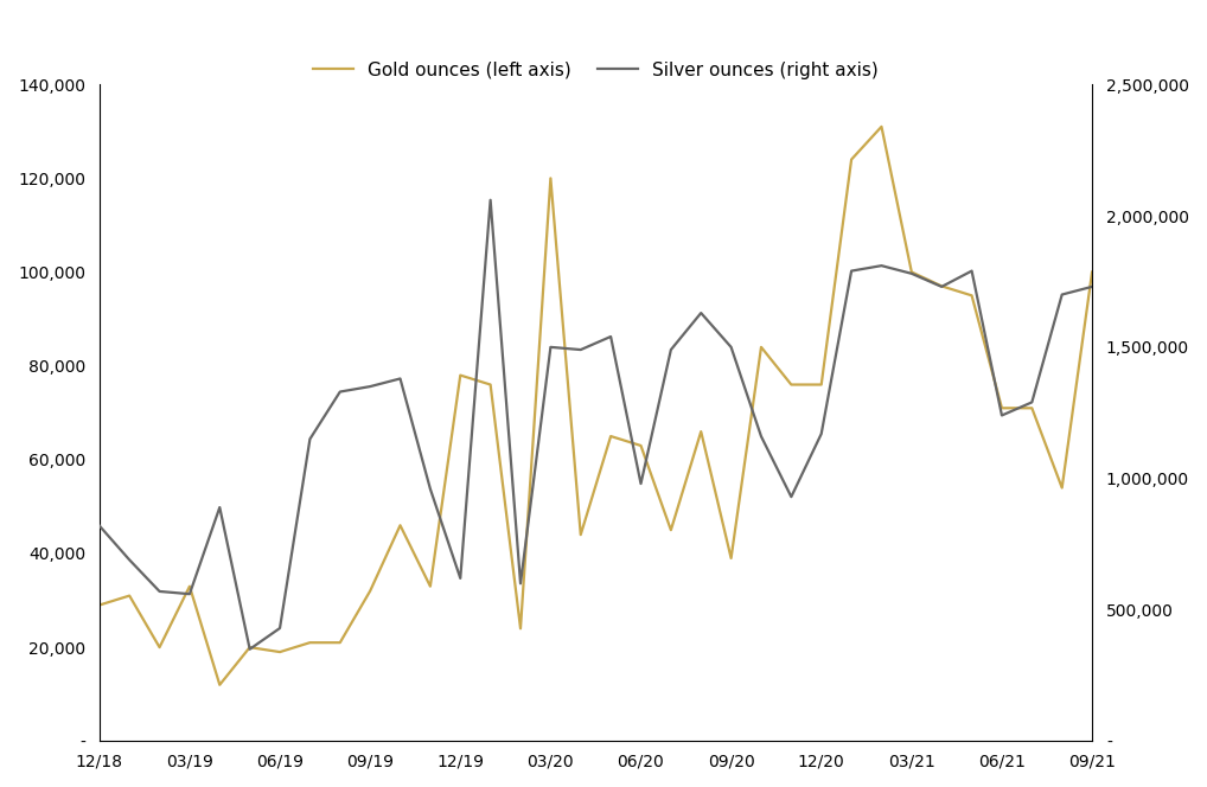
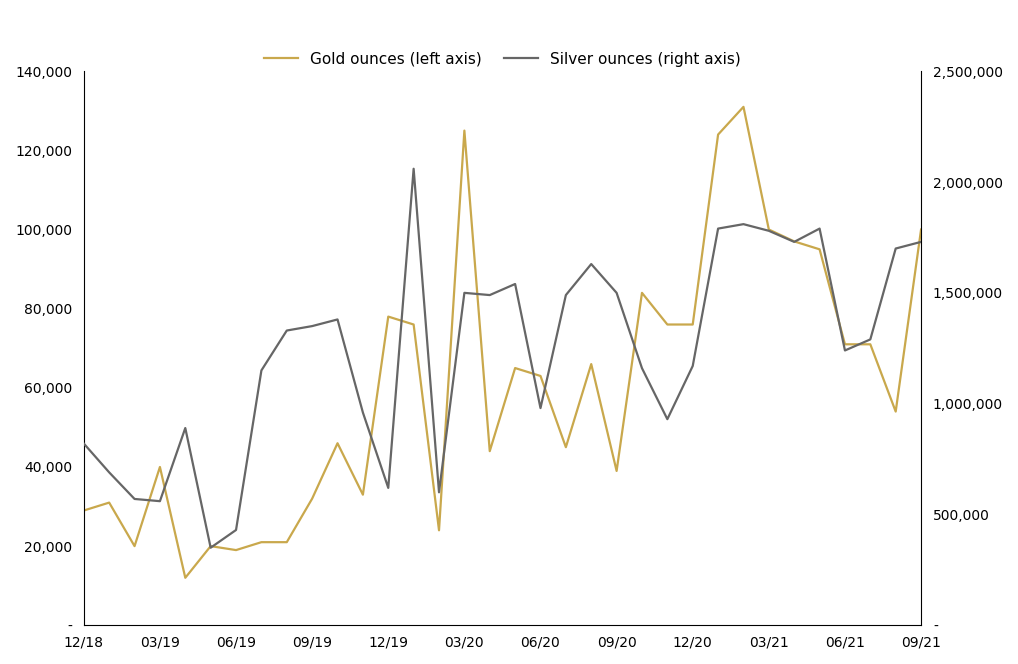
Gold ounces (left axis)/03/19: 33,000 -> 40,000
Gold ounces (left axis)/03/20: 120,000 -> 125,000
